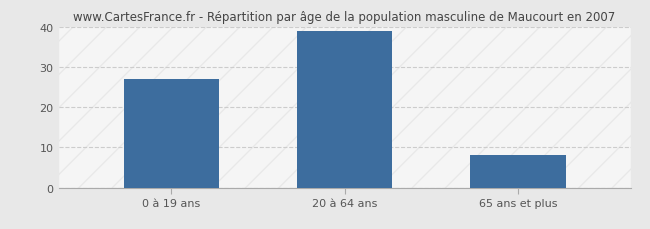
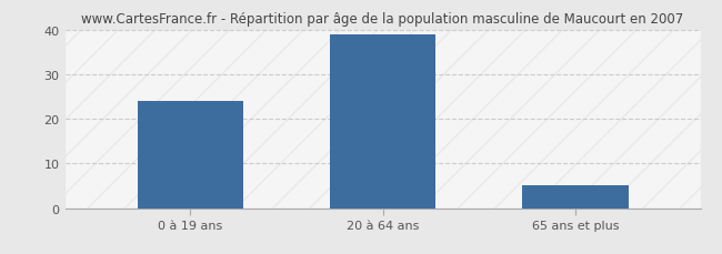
0 à 19 ans: 27 -> 24
65 ans et plus: 8 -> 5
